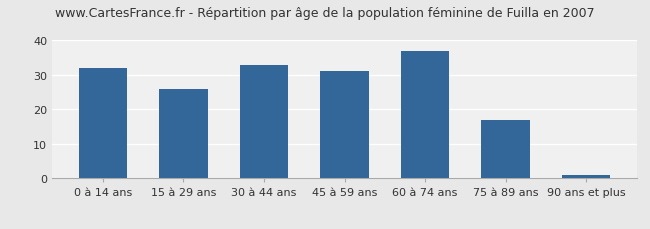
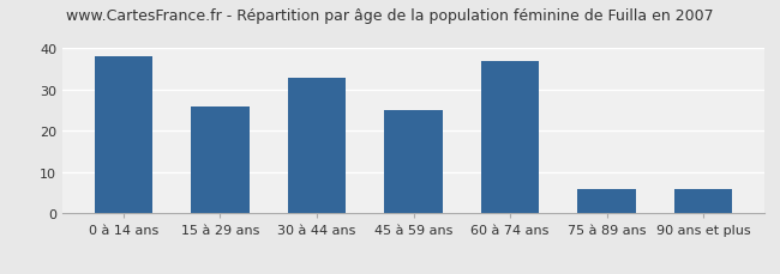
0 à 14 ans: 32 -> 38
45 à 59 ans: 31 -> 25
75 à 89 ans: 17 -> 6
90 ans et plus: 1 -> 6
